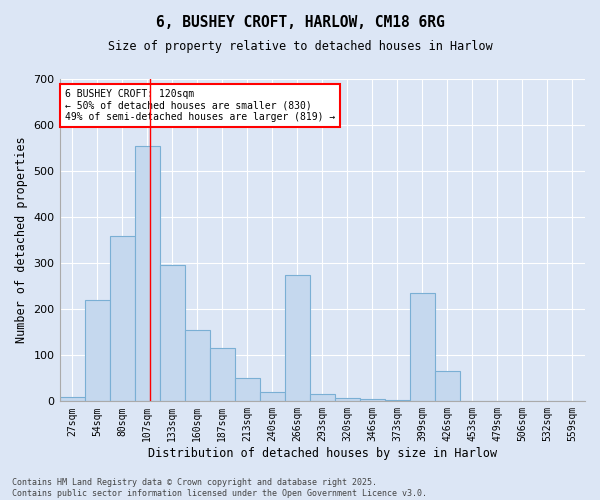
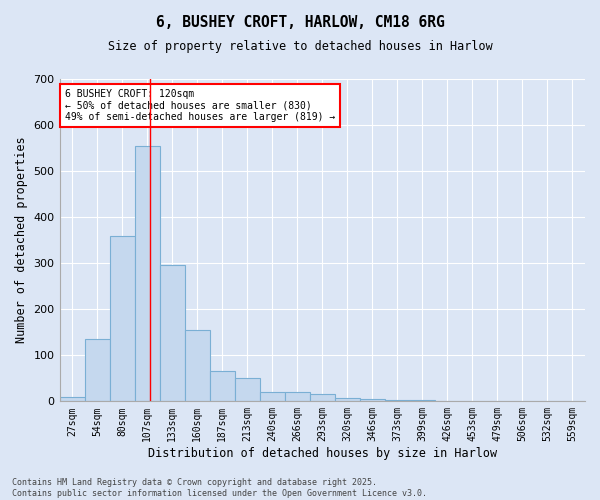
54sqm: 220 -> 135
187sqm: 115 -> 65
266sqm: 275 -> 20
399sqm: 235 -> 2
426sqm: 65 -> 1
